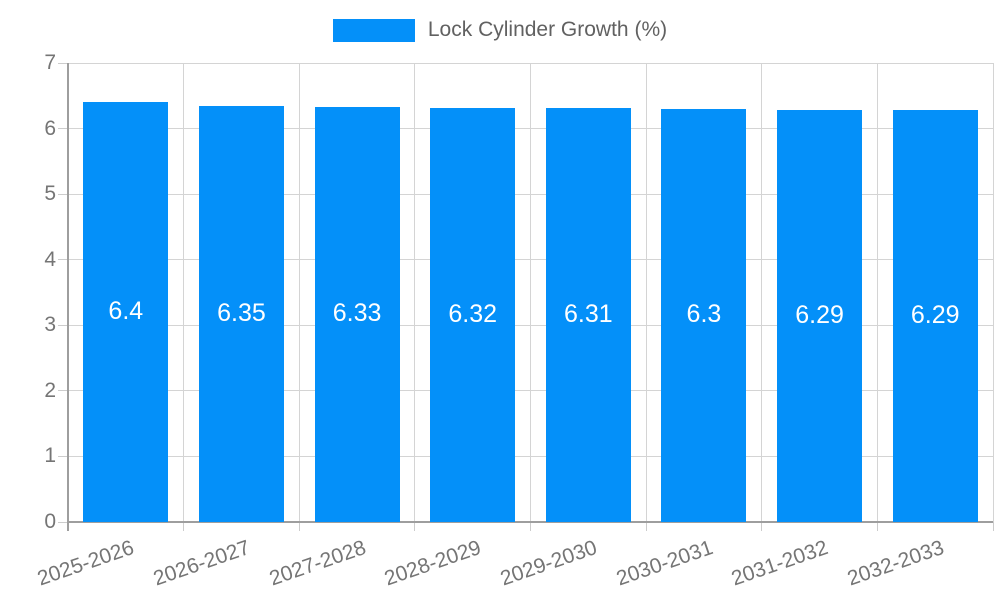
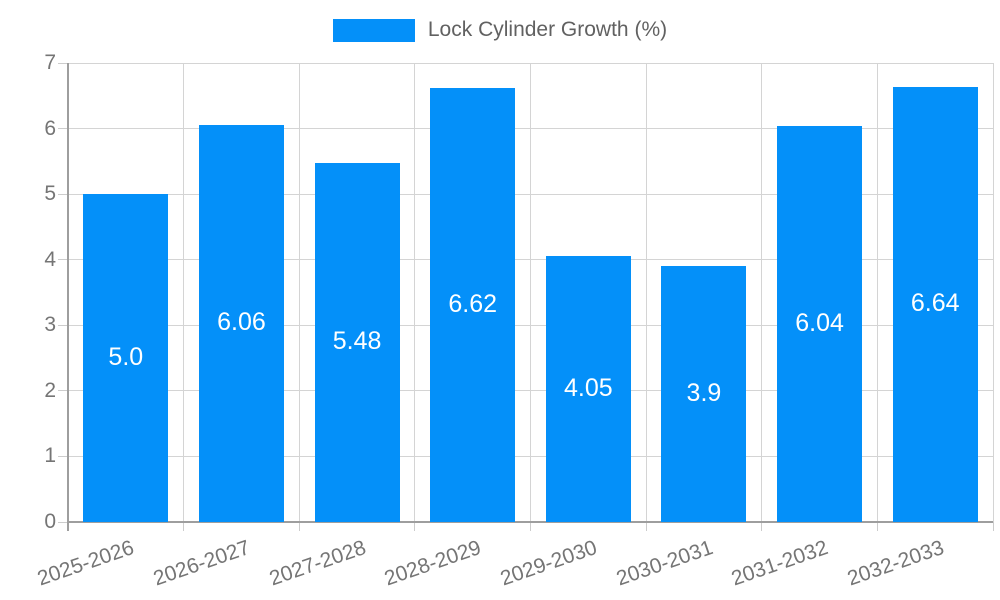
2025-2026: 6.4 -> 5.0
2026-2027: 6.35 -> 6.06
2027-2028: 6.33 -> 5.48
2028-2029: 6.32 -> 6.62
2029-2030: 6.31 -> 4.05
2030-2031: 6.3 -> 3.9
2031-2032: 6.29 -> 6.04
2032-2033: 6.29 -> 6.64
